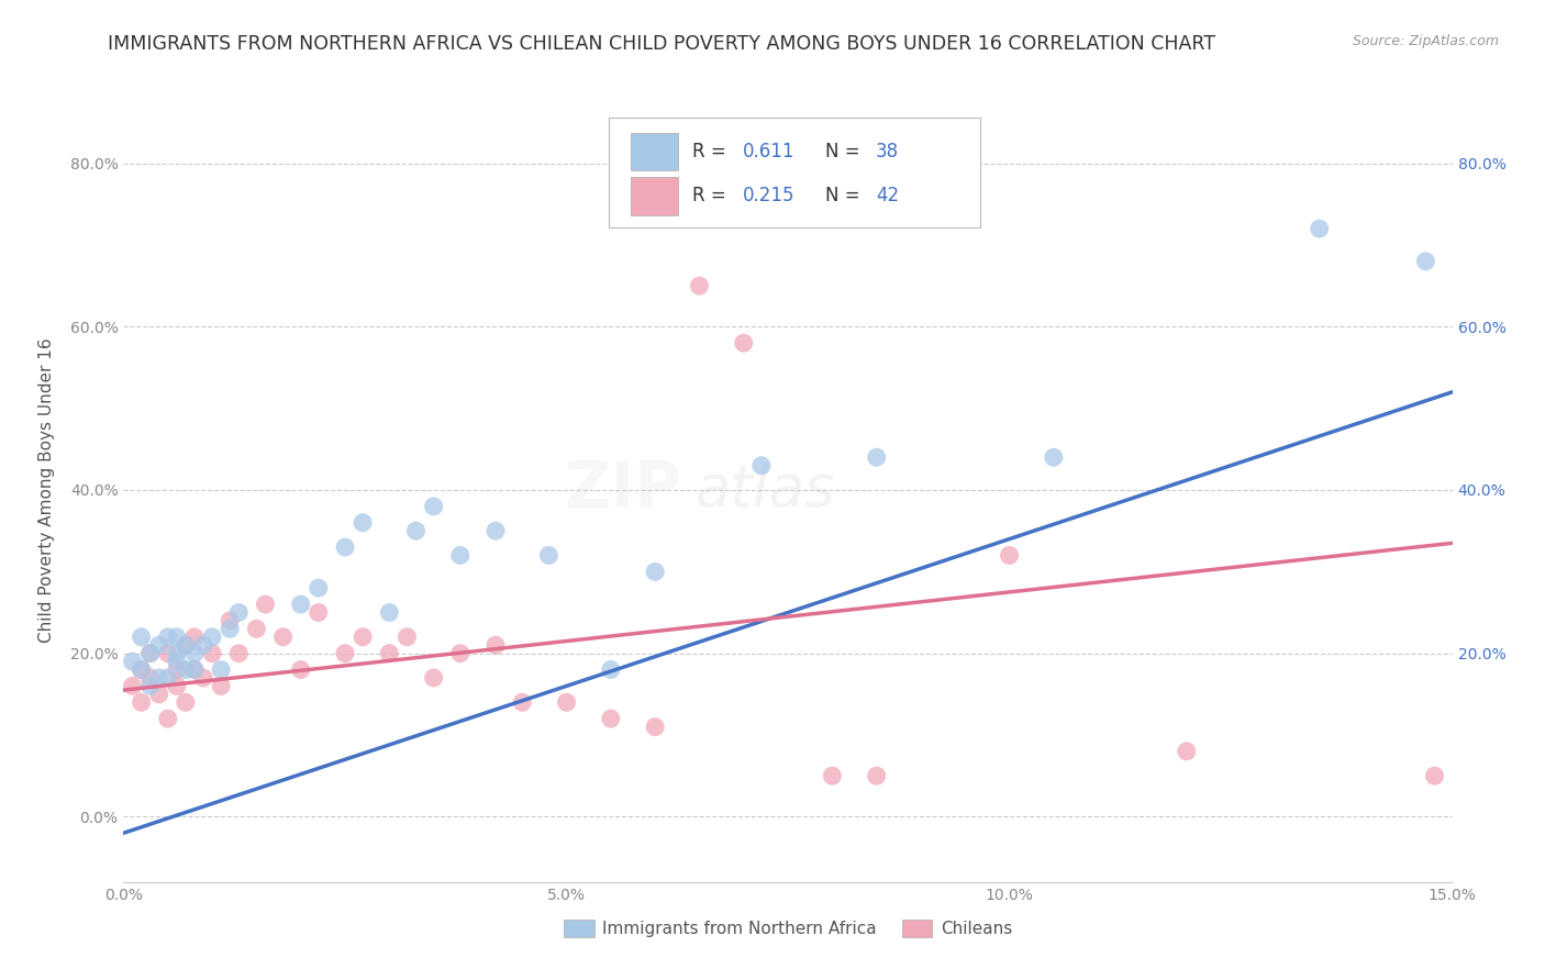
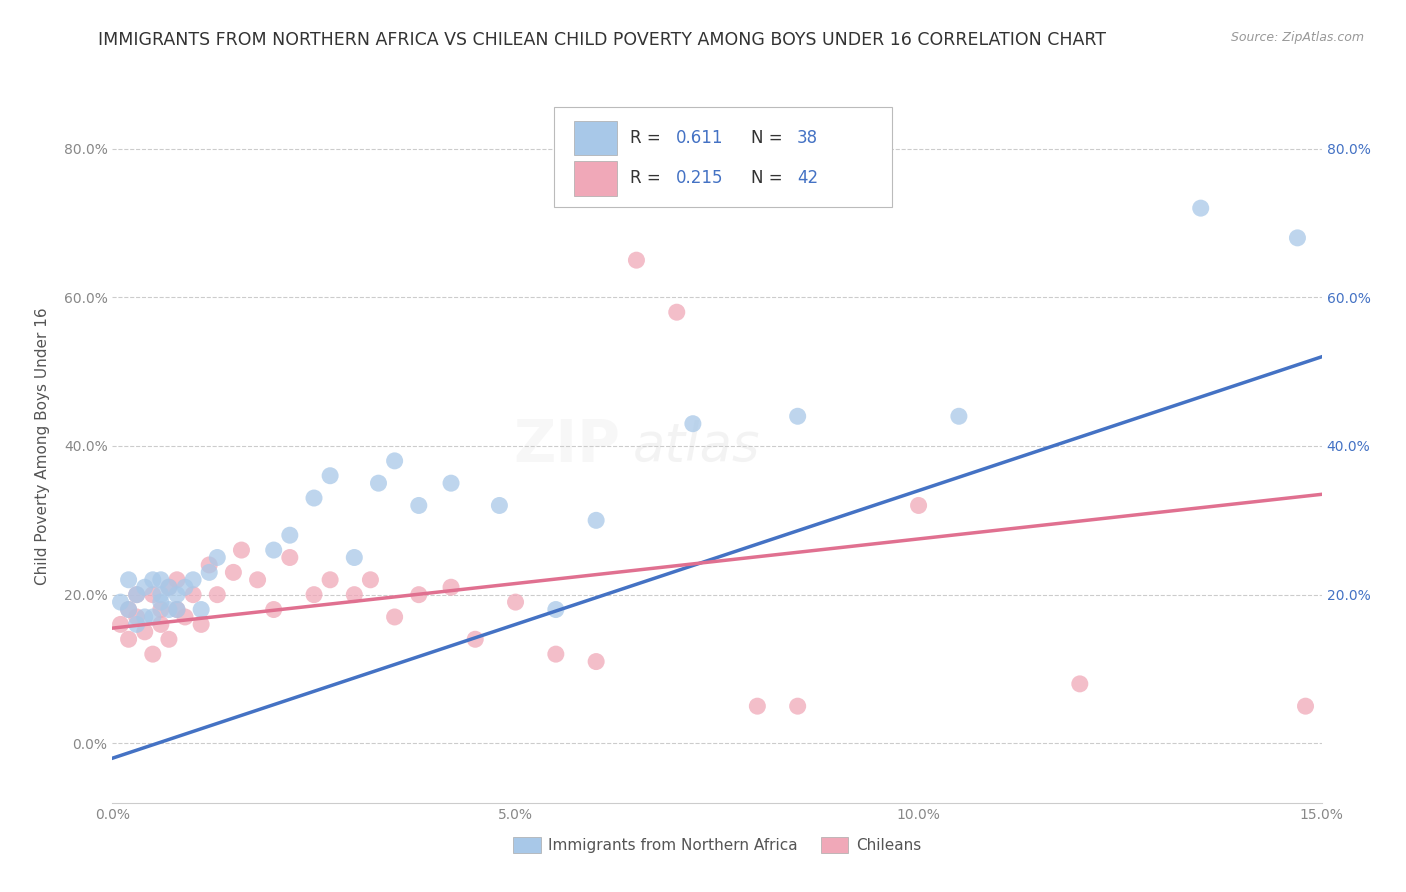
Chileans/5.0%: 14% -> 19%
